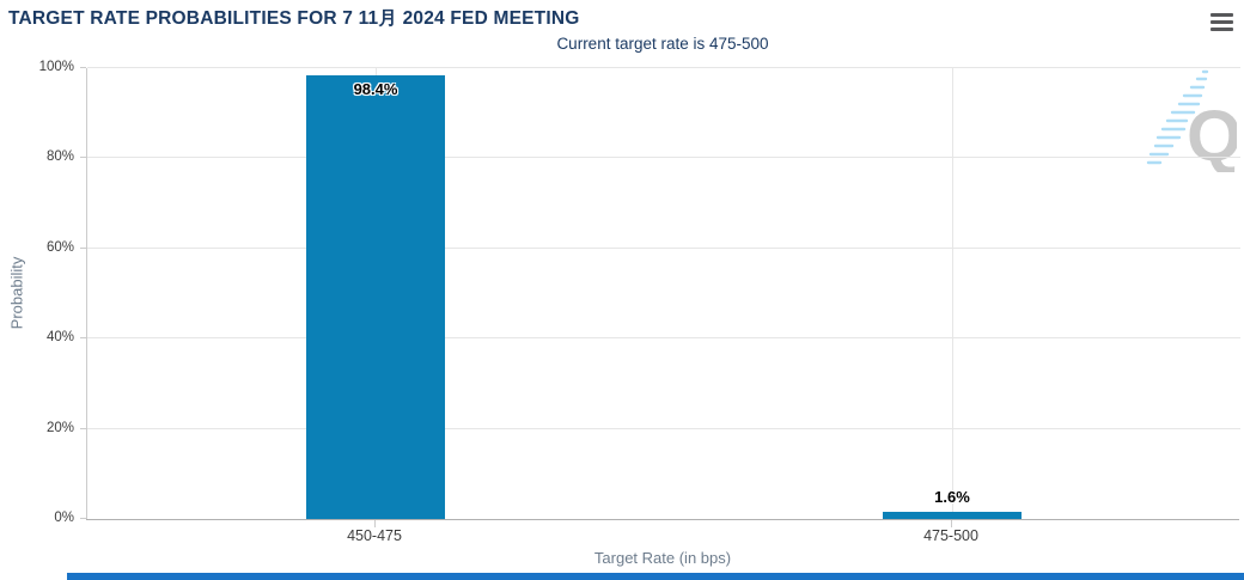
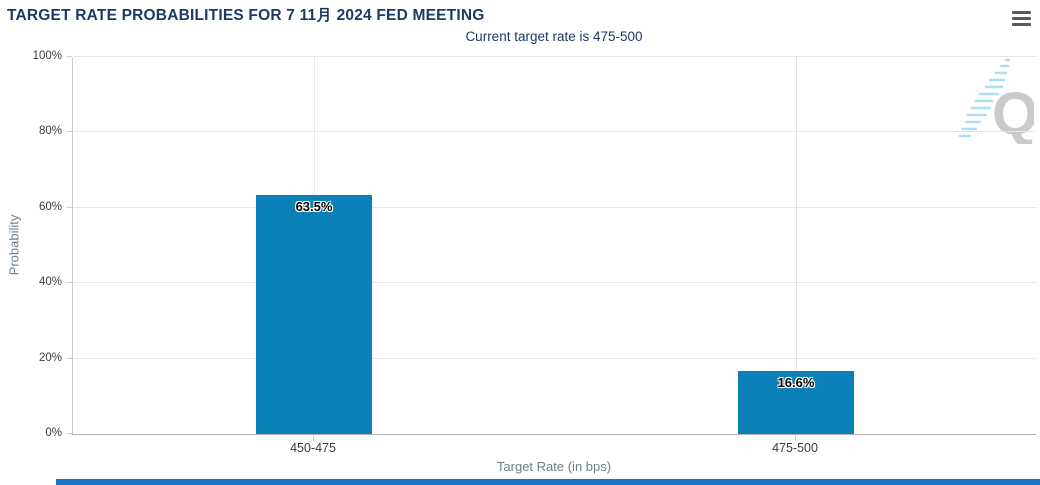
450-475: 98.4% -> 63.5%
475-500: 1.6% -> 16.6%
